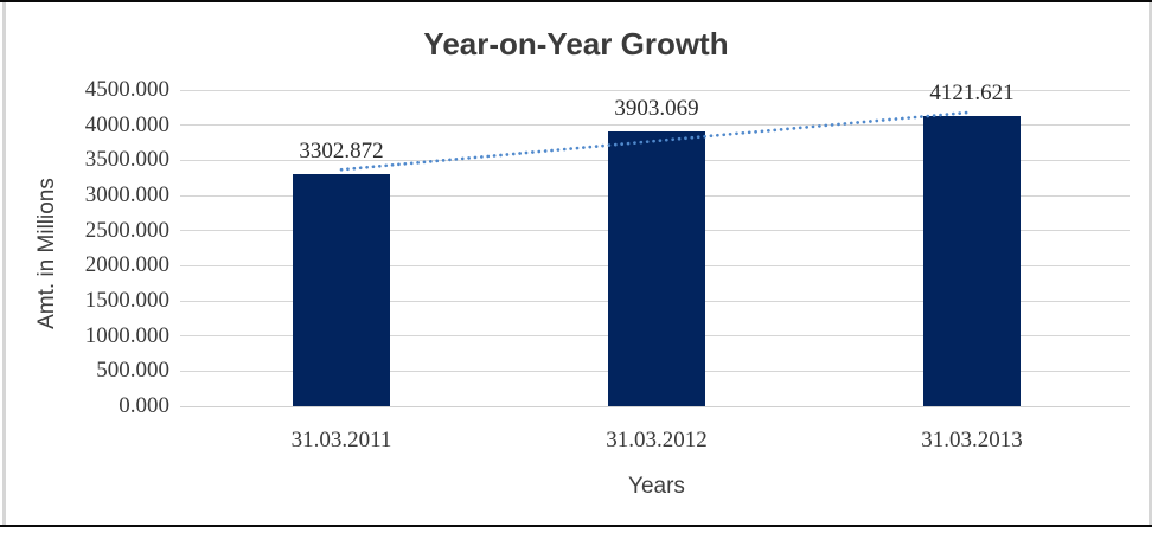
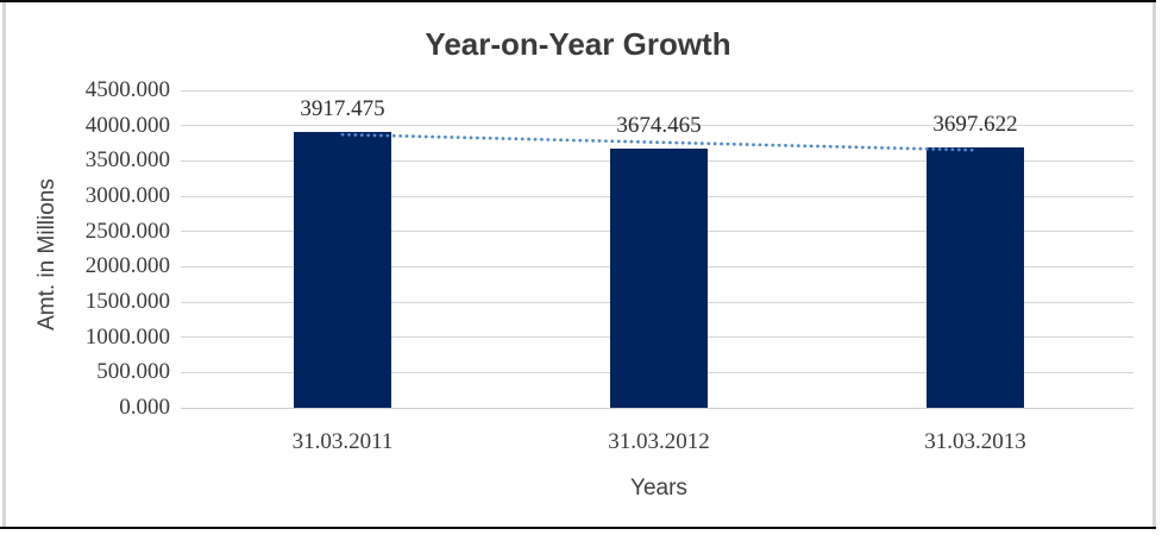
31.03.2011: 3302.872 -> 3917.475
31.03.2012: 3903.069 -> 3674.465
31.03.2013: 4121.621 -> 3697.622
